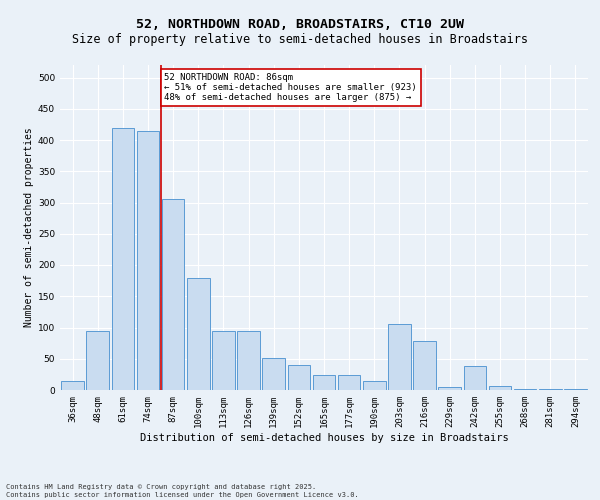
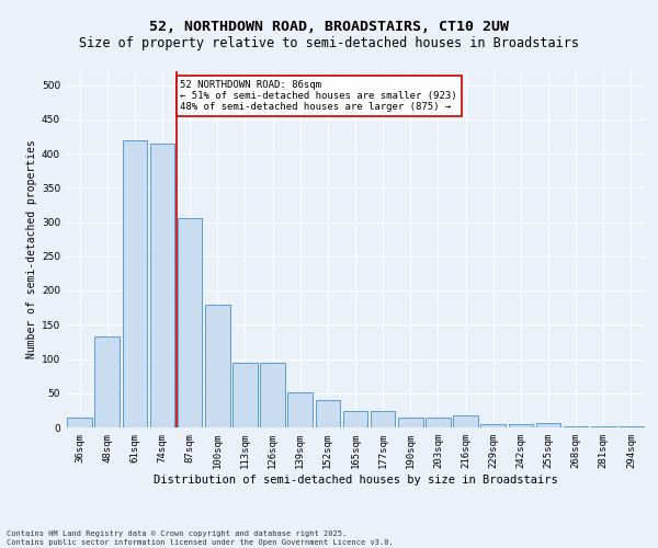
48sqm: 94 -> 133
203sqm: 106 -> 15
216sqm: 78 -> 18
242sqm: 38 -> 5
